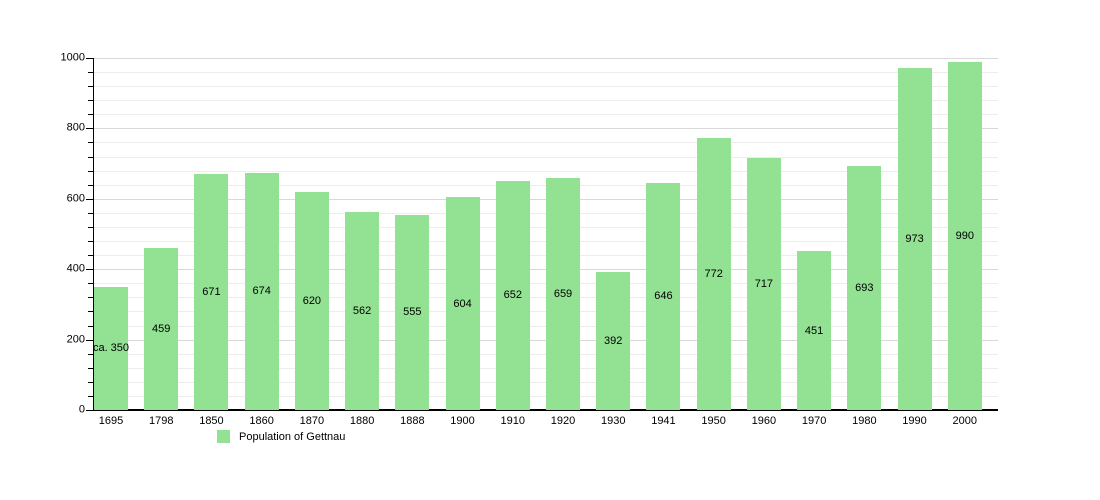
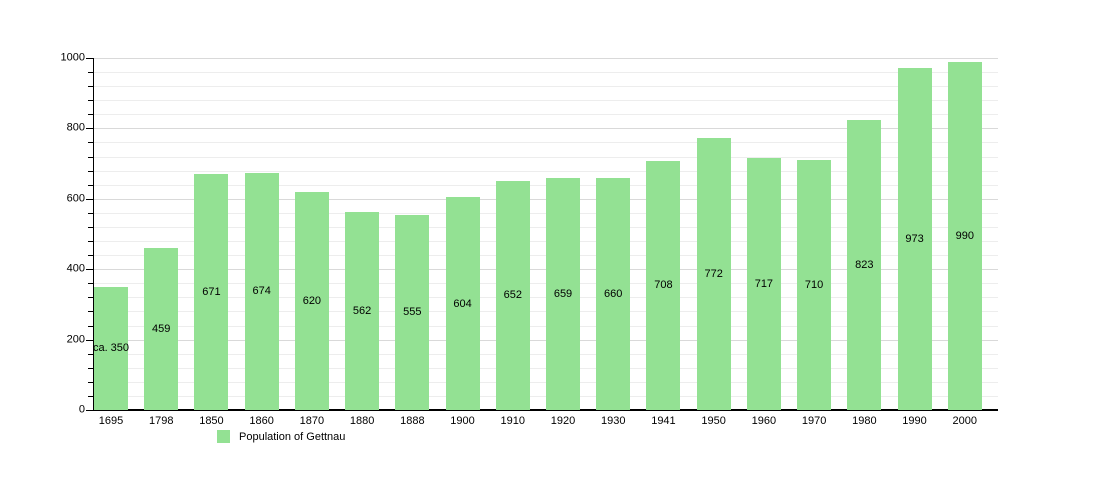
1930: 392 -> 660
1941: 646 -> 708
1970: 451 -> 710
1980: 693 -> 823
